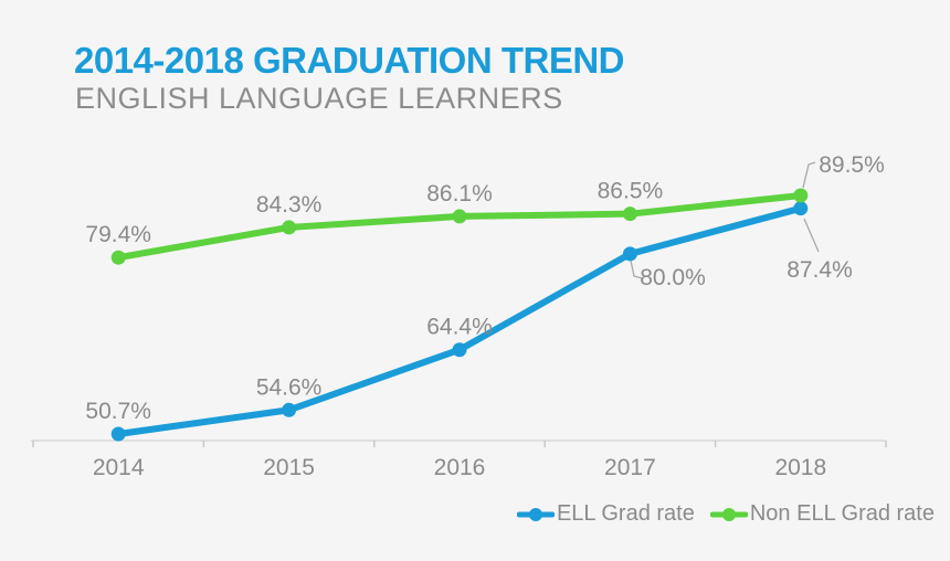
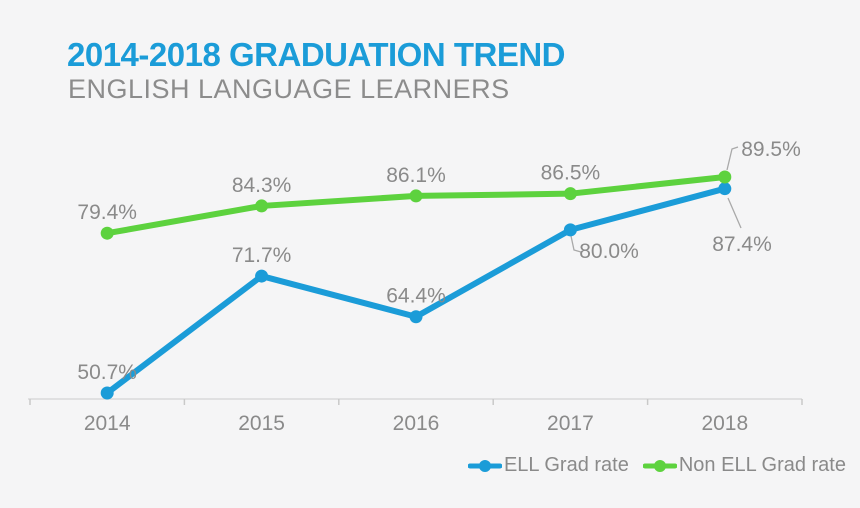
ELL Grad rate/2015: 54.6% -> 71.7%
